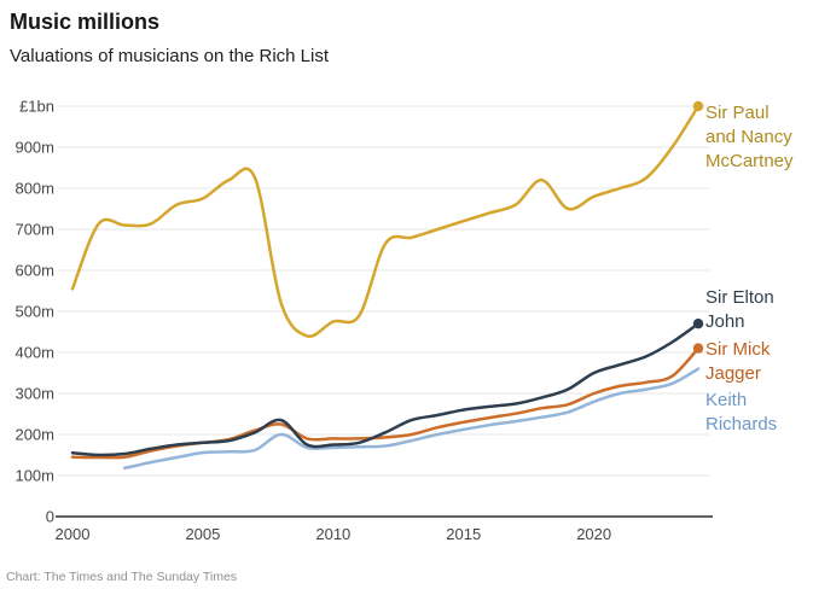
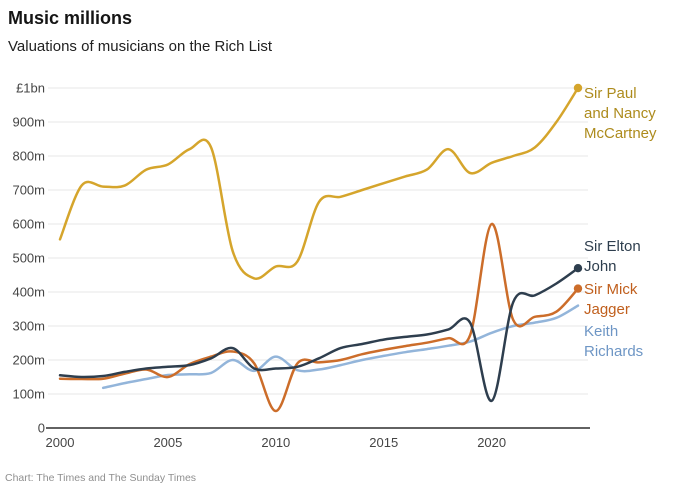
Sir Mick Jagger/2005: 180m -> 150m
Keith Richards/2010: 170m -> 210m
Sir Mick Jagger/2010: 190m -> 50m
Sir Mick Jagger/2020: 300m -> 600m
Sir Elton John/2020: 350m -> 80m
